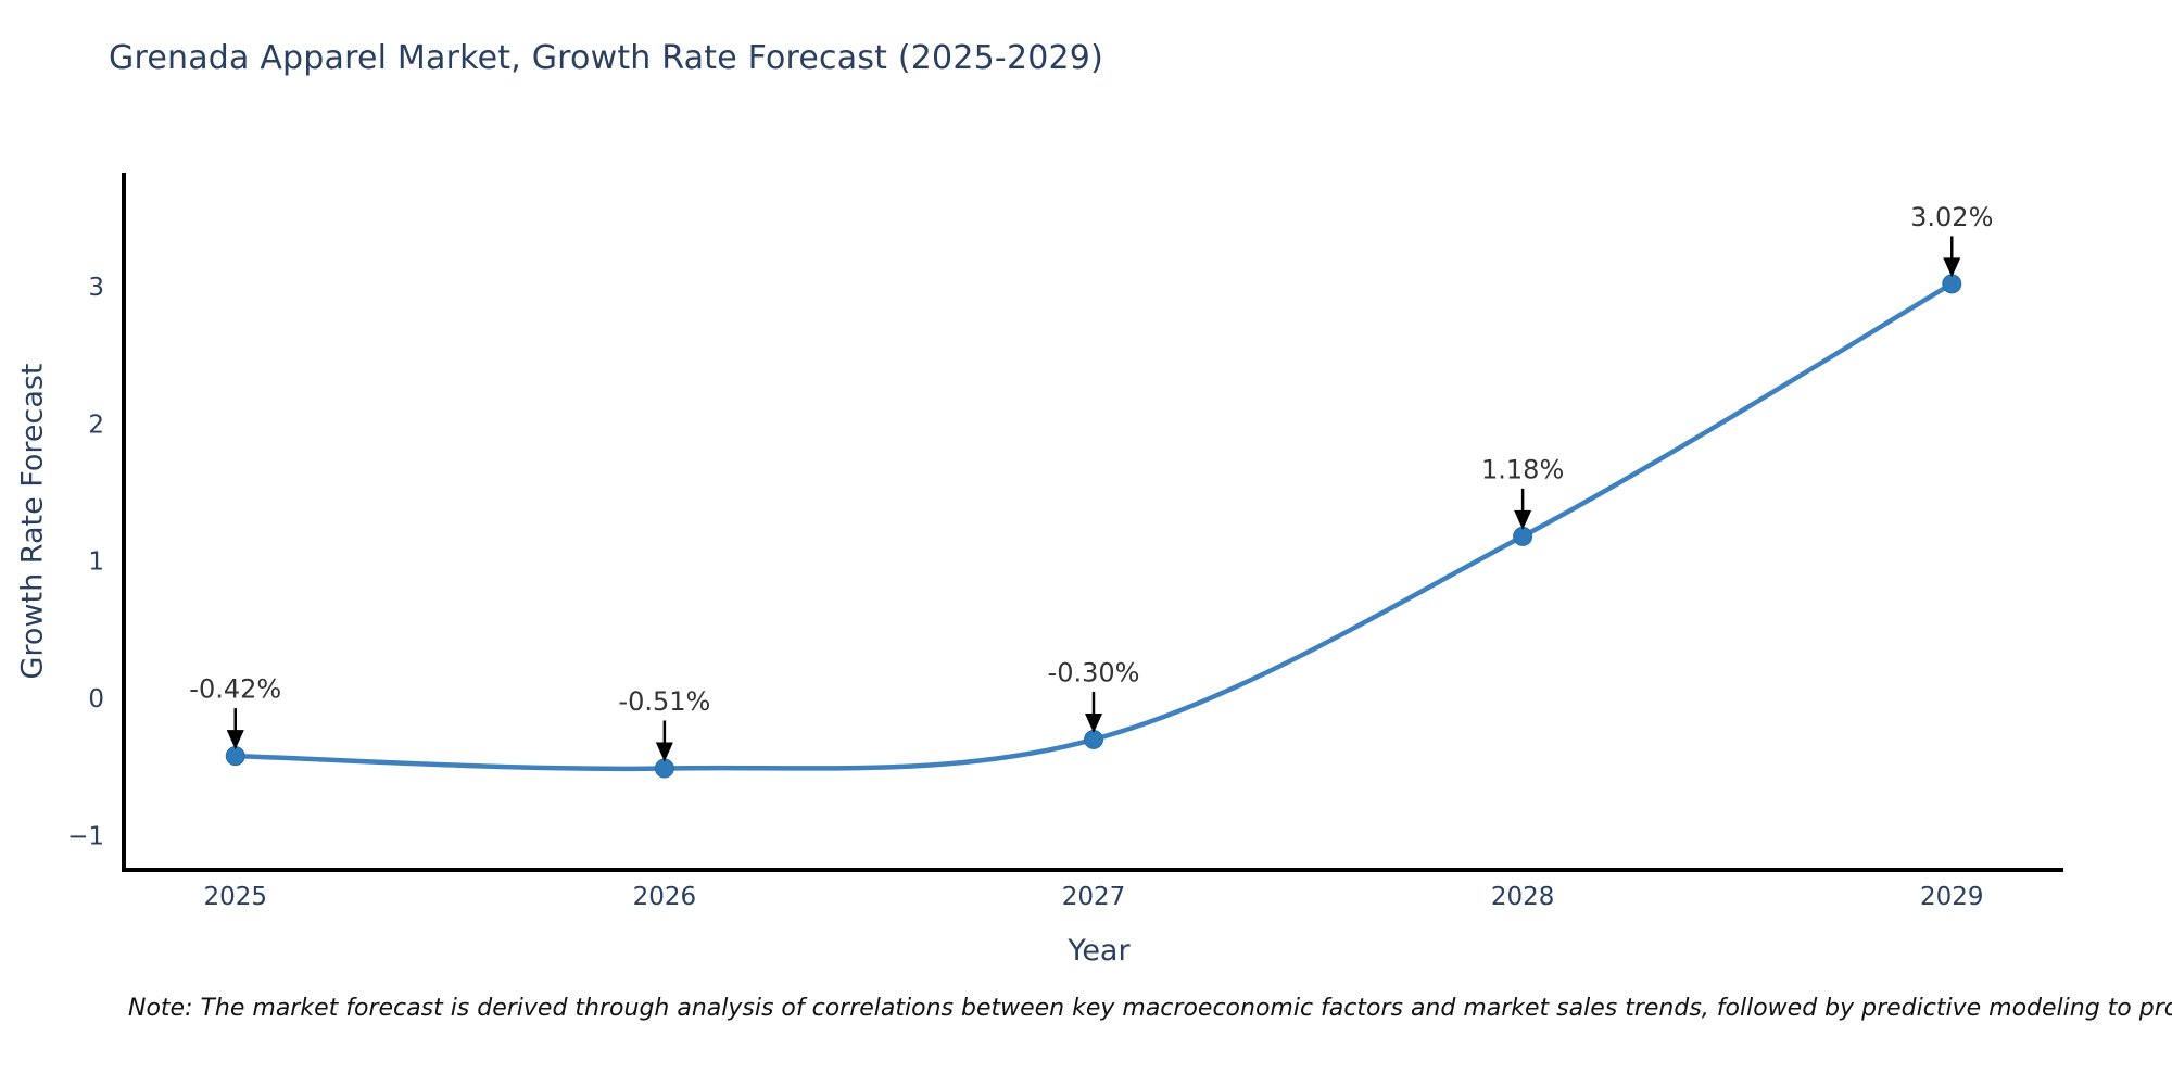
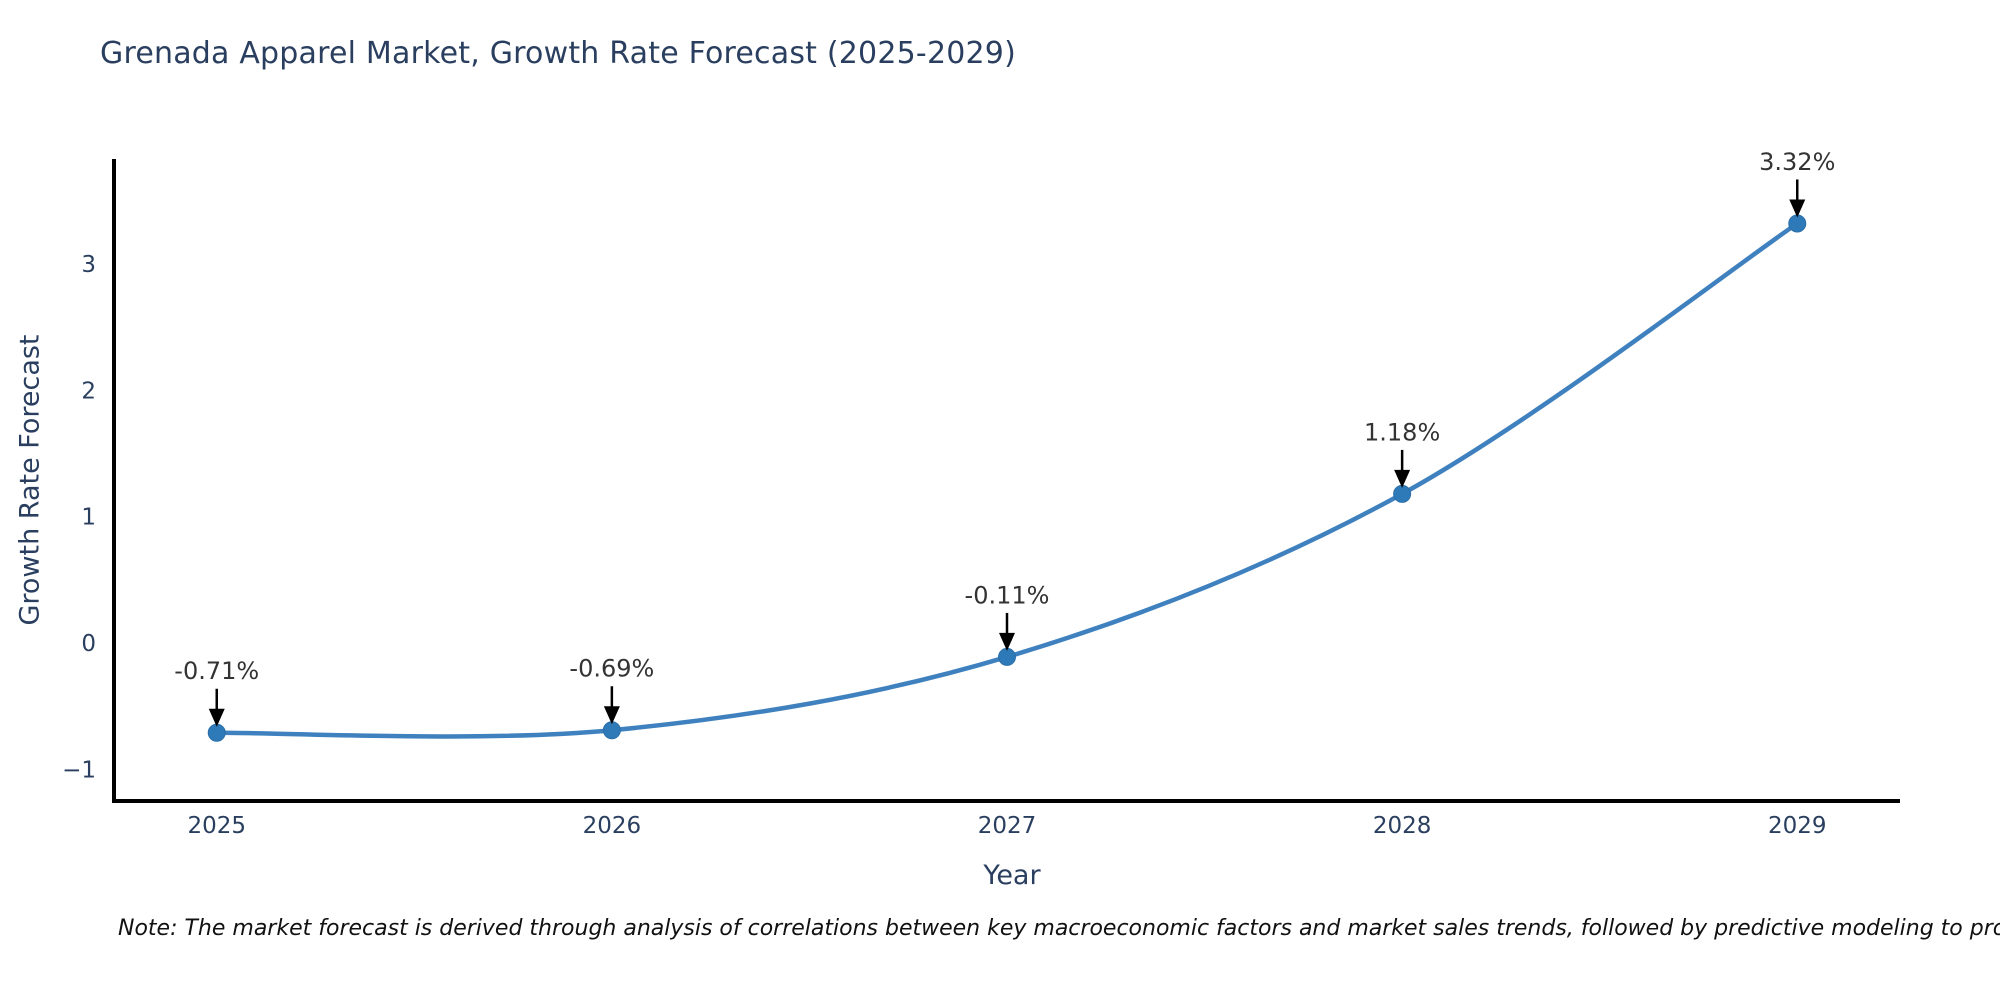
2025: -0.42% -> -0.71%
2026: -0.51% -> -0.69%
2027: -0.30% -> -0.11%
2029: 3.02% -> 3.32%
